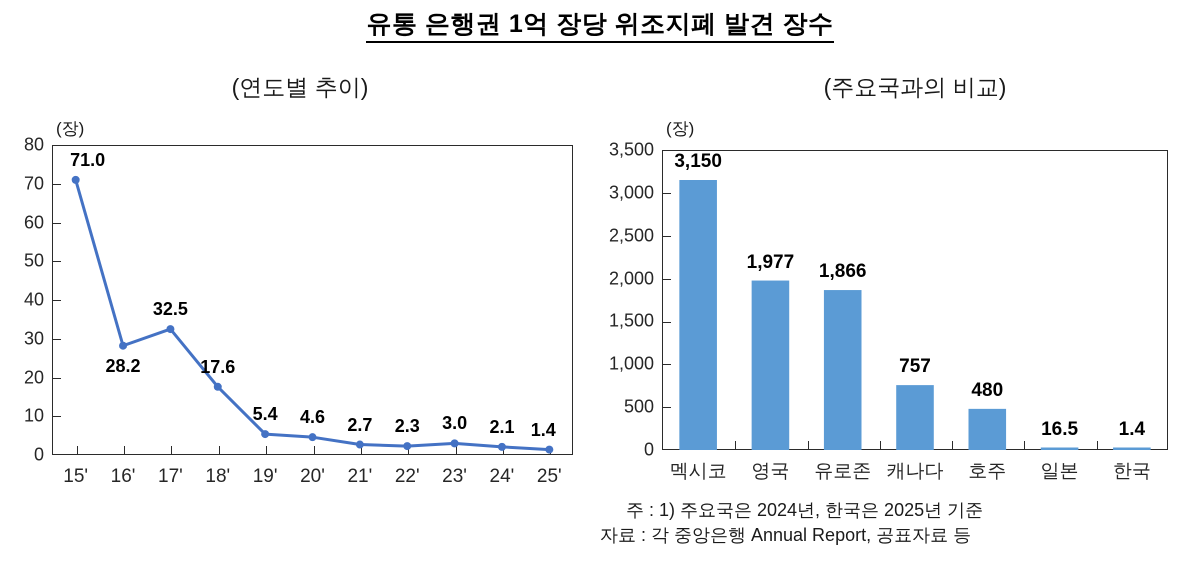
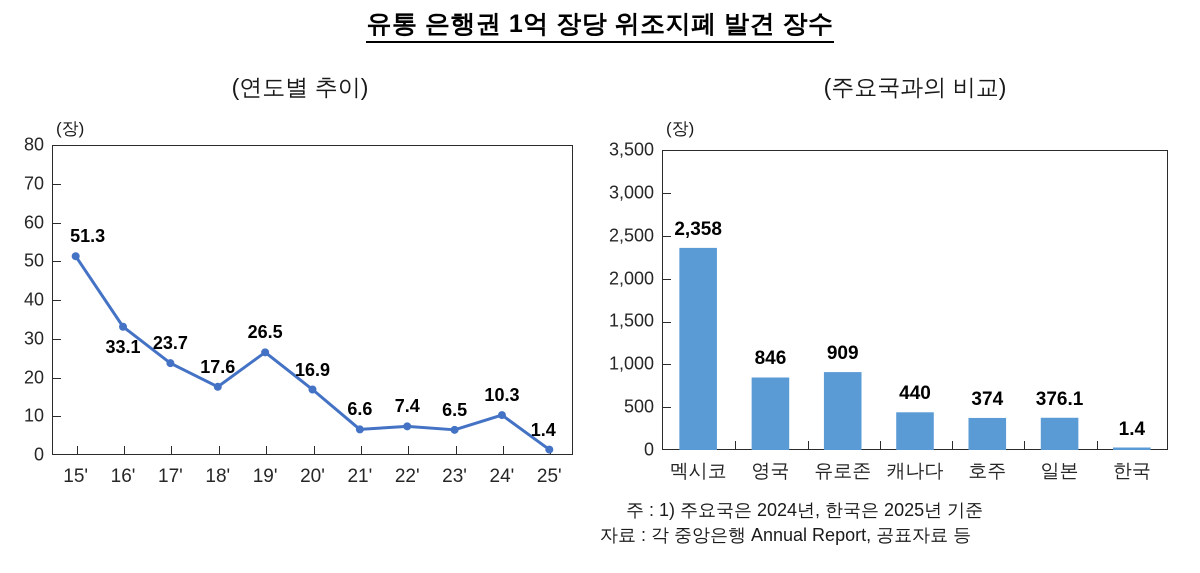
(연도별 추이)/15': 71.0 -> 51.3
(연도별 추이)/16': 28.2 -> 33.1
(연도별 추이)/17': 32.5 -> 23.7
(연도별 추이)/19': 5.4 -> 26.5
(연도별 추이)/20': 4.6 -> 16.9
(연도별 추이)/21': 2.7 -> 6.6
(연도별 추이)/22': 2.3 -> 7.4
(연도별 추이)/23': 3.0 -> 6.5
(연도별 추이)/24': 2.1 -> 10.3
(주요국과의 비교)/멕시코: 3,150 -> 2,358
(주요국과의 비교)/영국: 1,977 -> 846
(주요국과의 비교)/유로존: 1,866 -> 909
(주요국과의 비교)/캐나다: 757 -> 440
(주요국과의 비교)/호주: 480 -> 374
(주요국과의 비교)/일본: 16.5 -> 376.1
